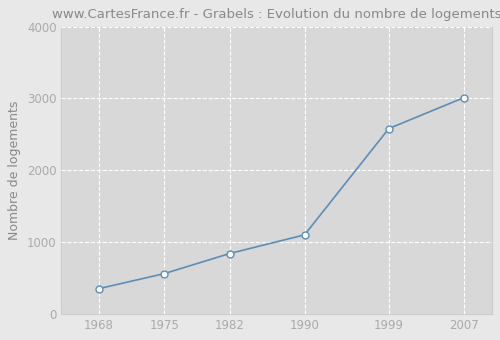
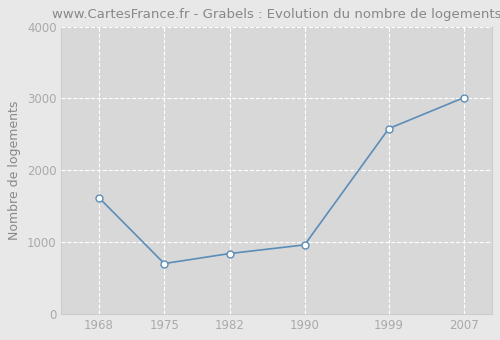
1968: 350 -> 1620
1975: 560 -> 700
1990: 1100 -> 960
